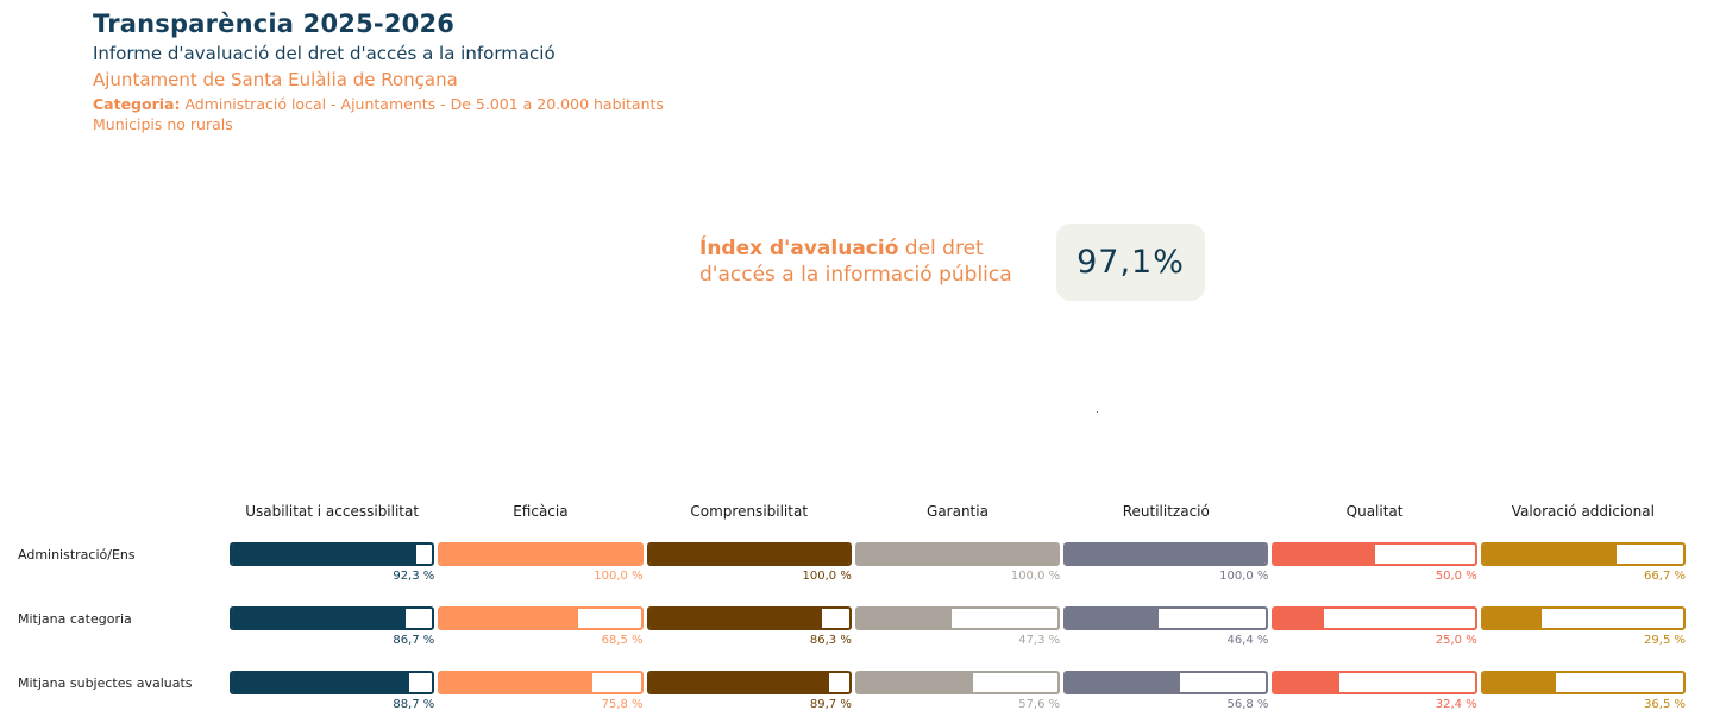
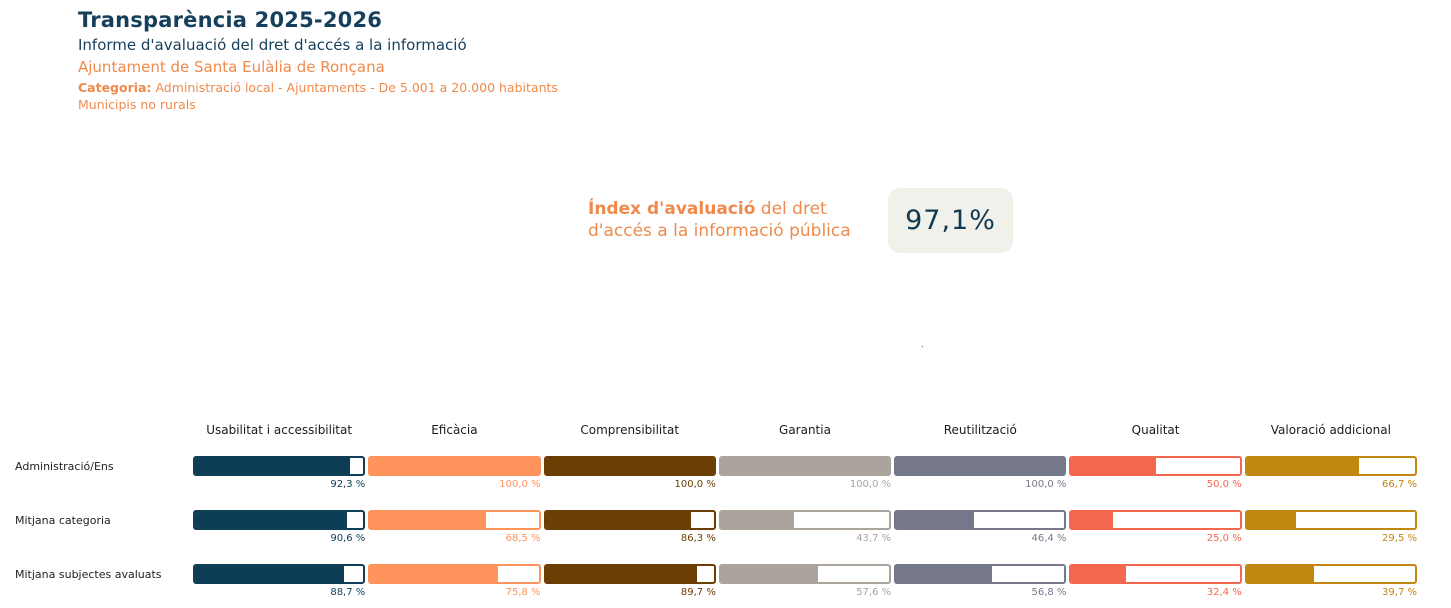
Mitjana categoria/Usabilitat i accessibilitat: 86,7 -> 90,6
Mitjana categoria/Garantia: 47,3 -> 43,7
Mitjana subjectes avaluats/Valoració addicional: 36,5 -> 39,7
